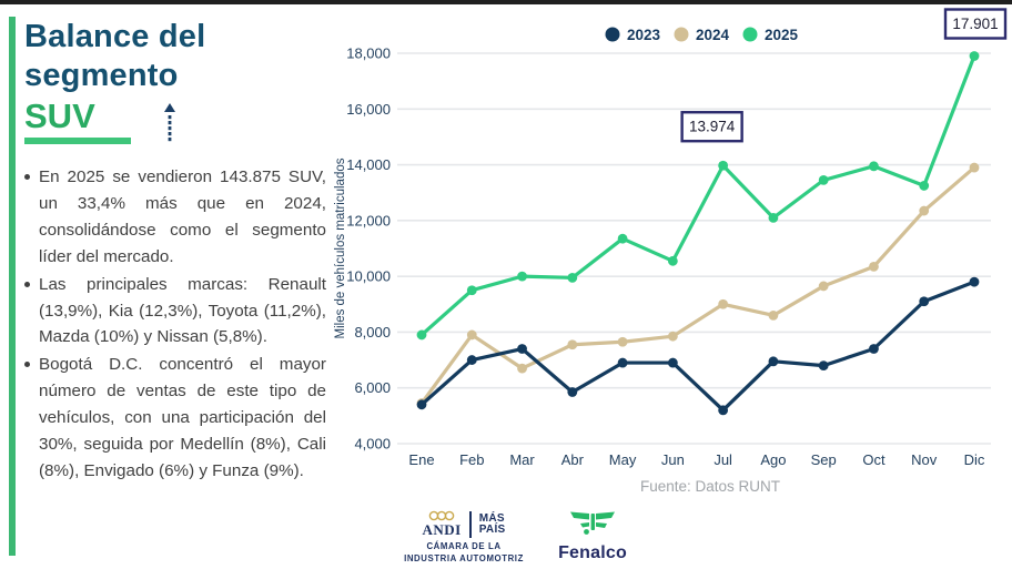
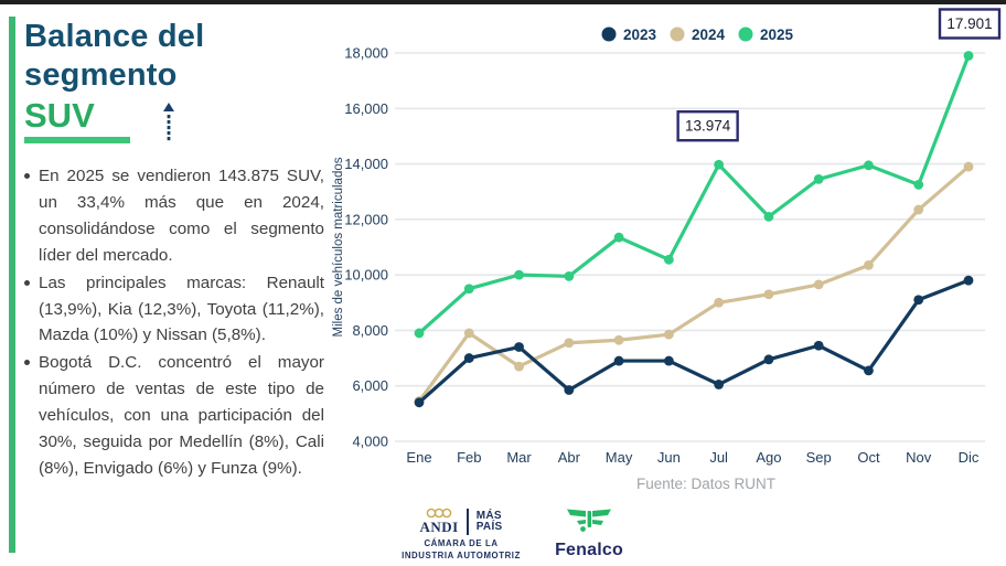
2023/Jul: 5200 -> 6000
2024/Ago: 8600 -> 9300
2023/Sep: 6800 -> 7400
2023/Oct: 7400 -> 6600
